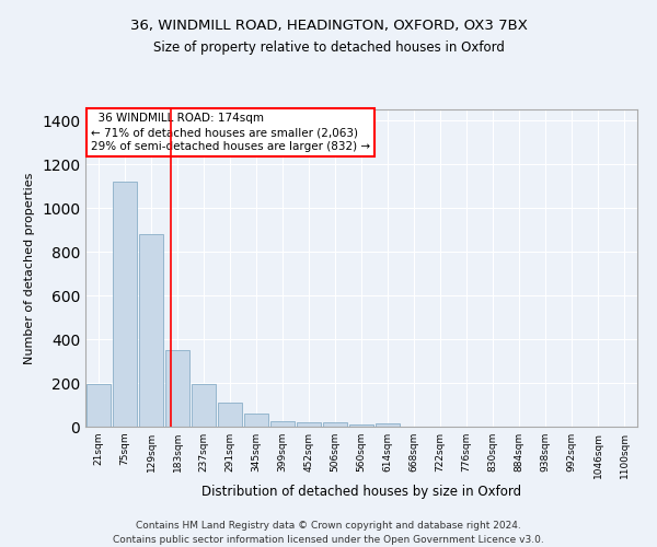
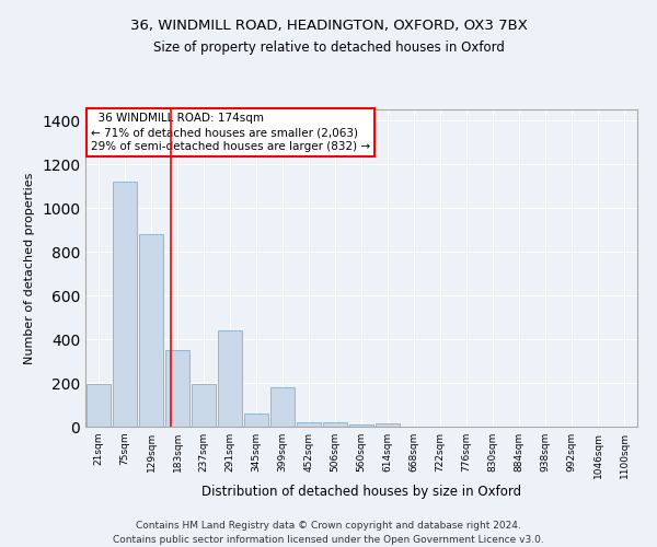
291sqm: 110 -> 440
399sqm: 20 -> 180
